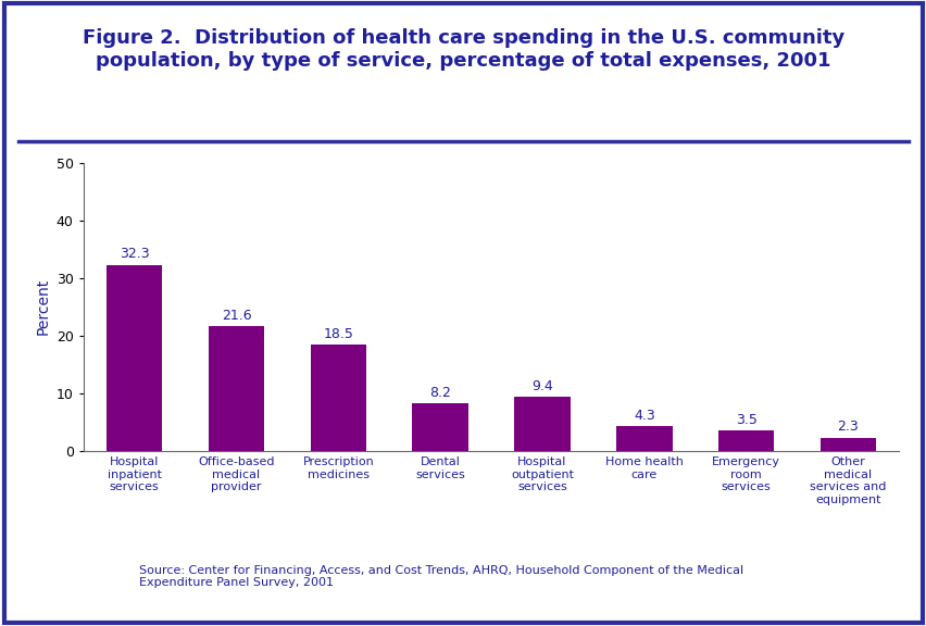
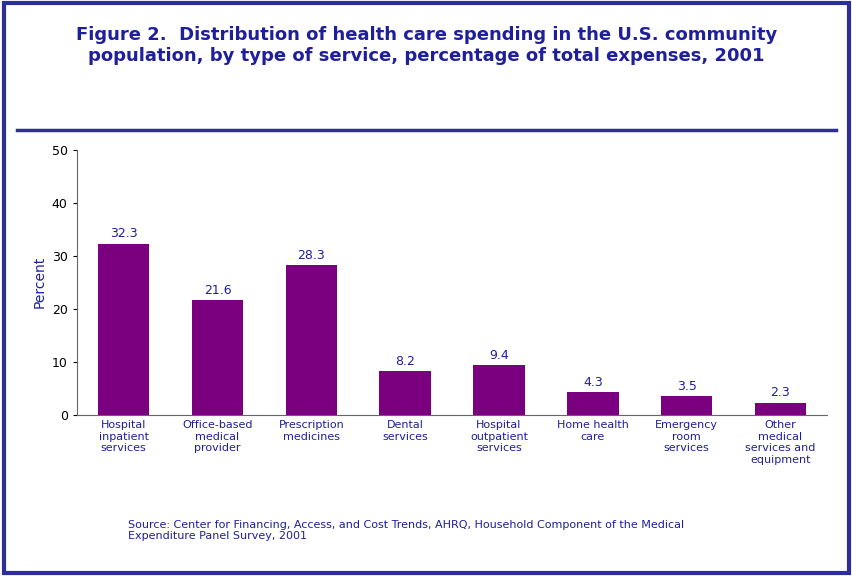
Prescription medicines: 18.5 -> 28.3
